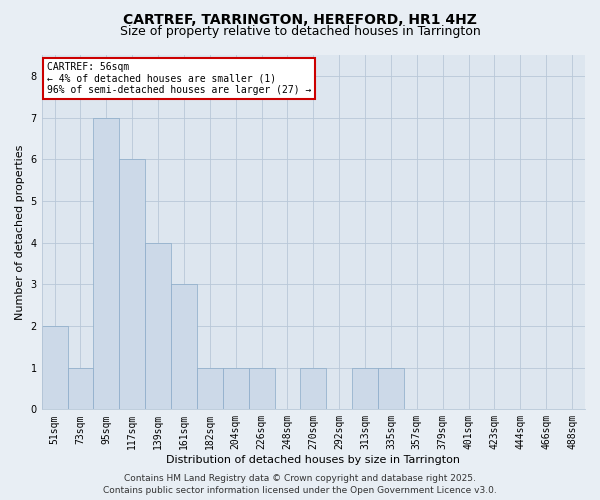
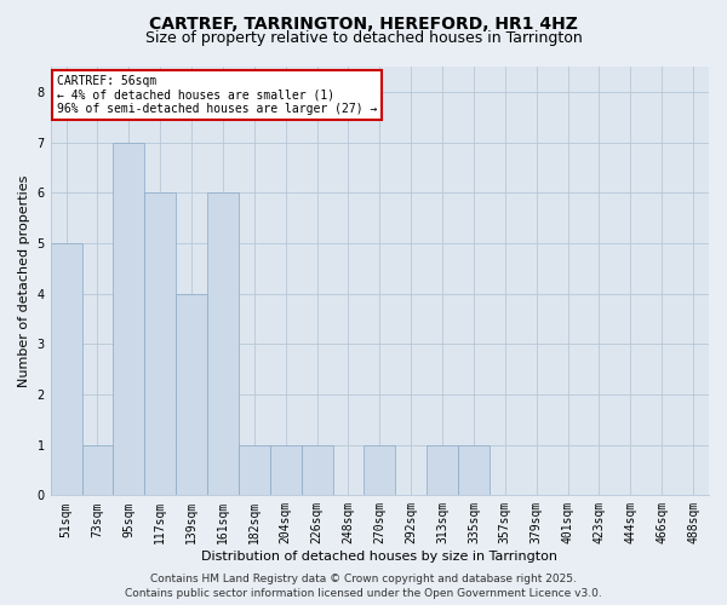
51sqm: 2 -> 5
161sqm: 3 -> 6
